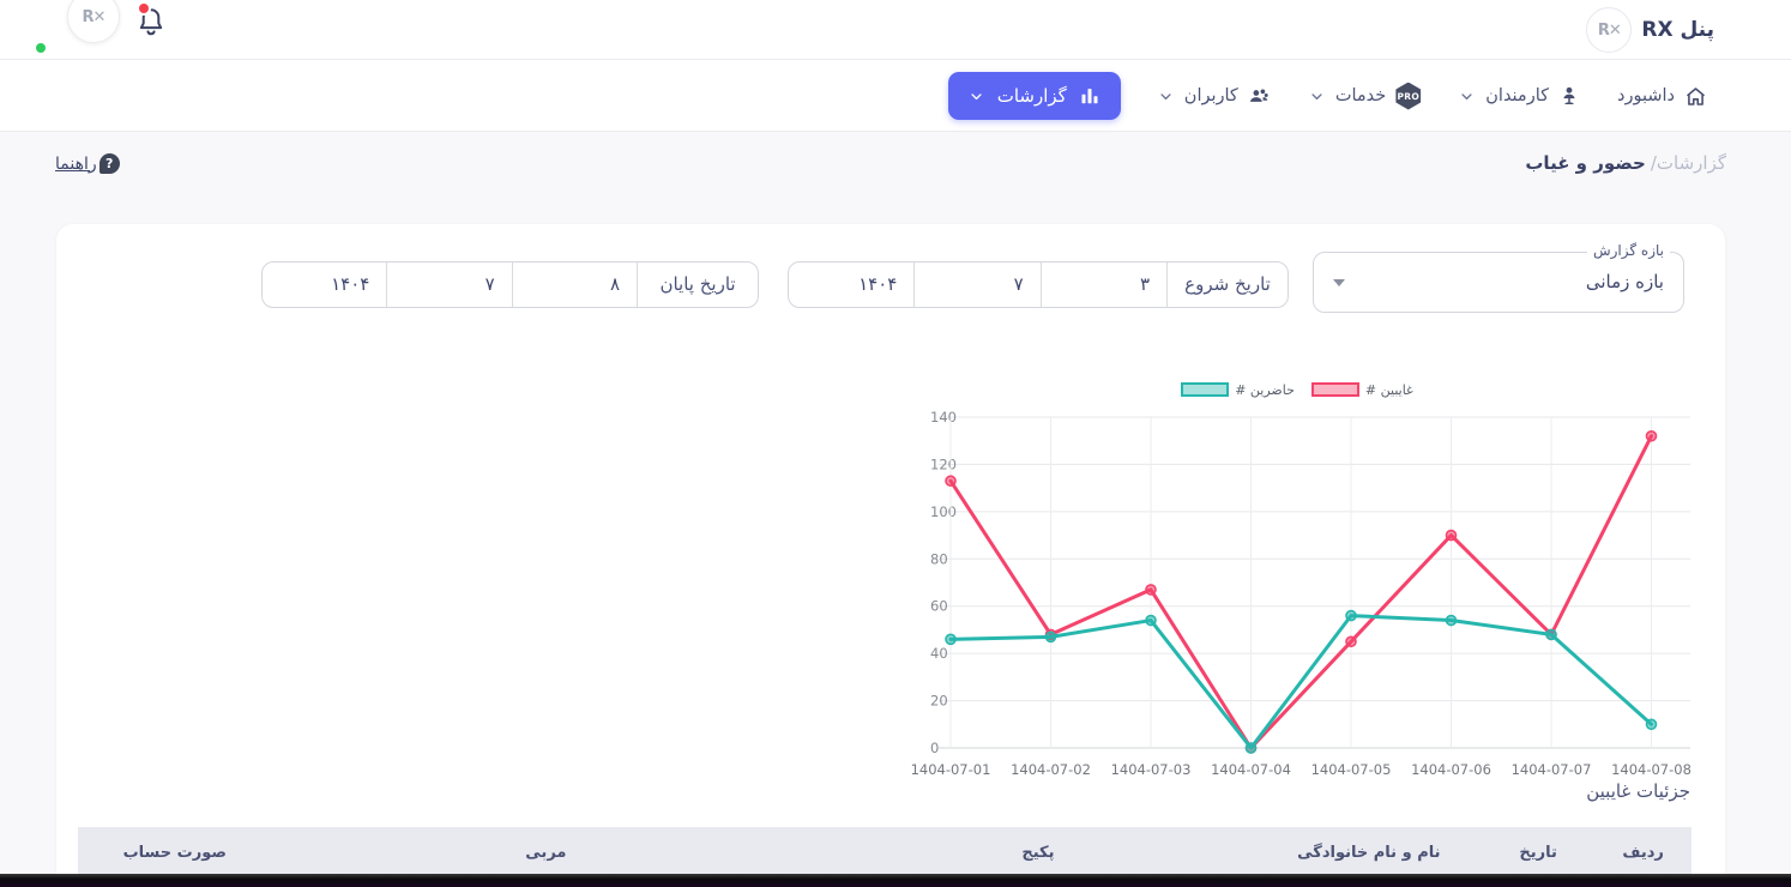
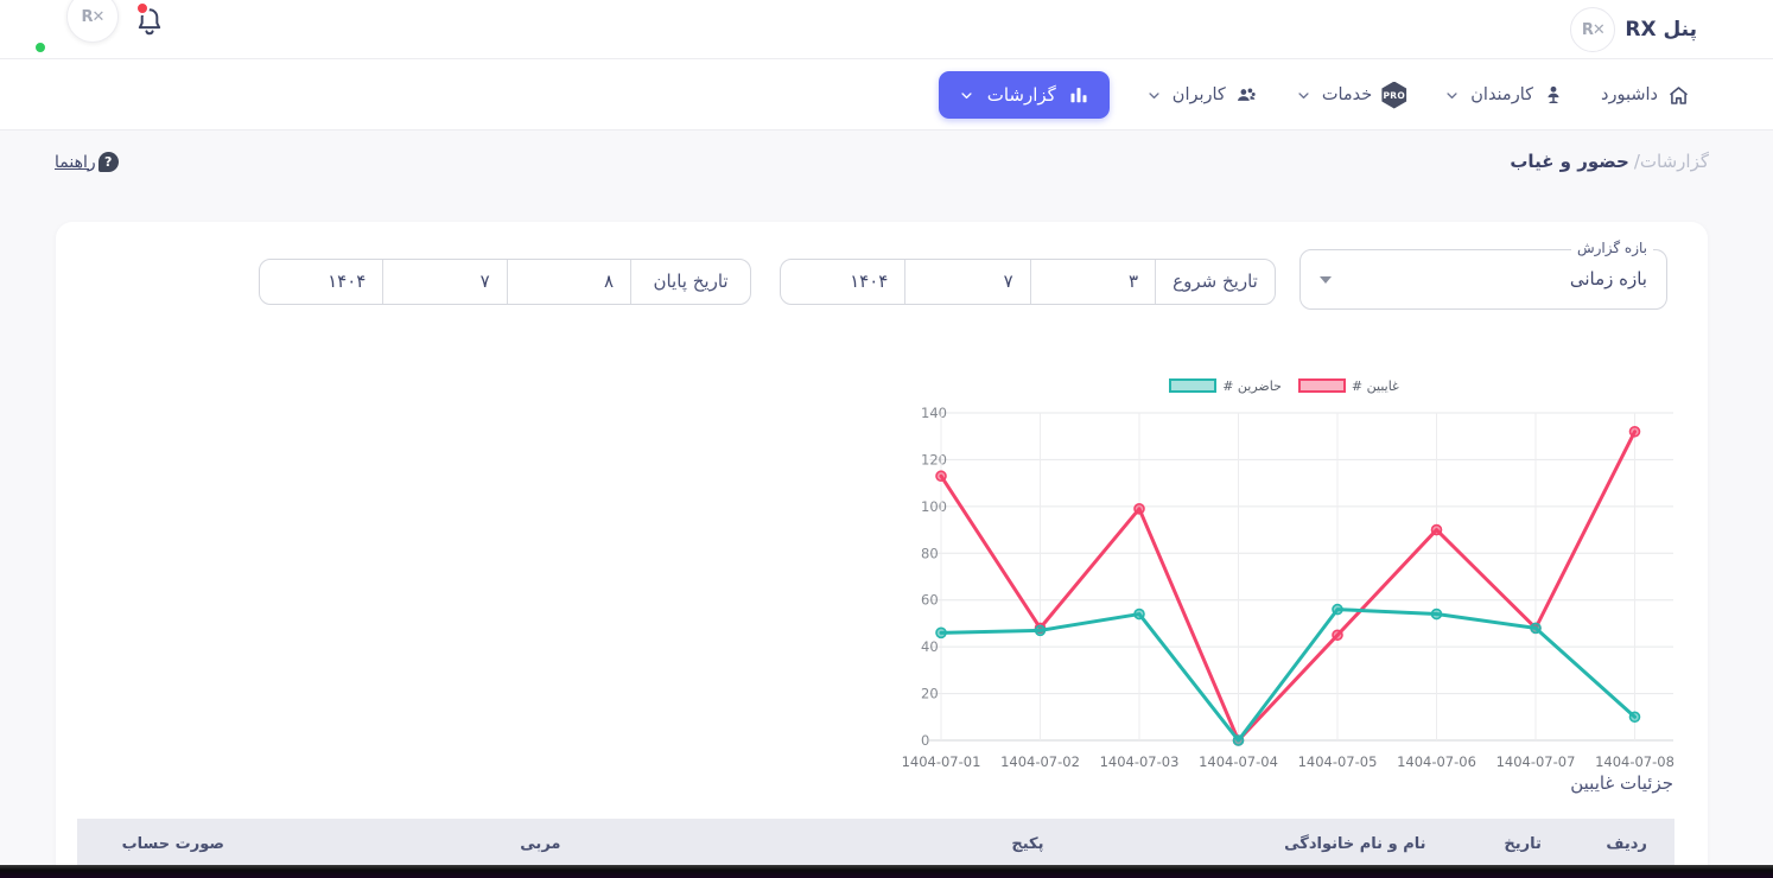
# غایبین/1404-07-03: 67 -> 99
